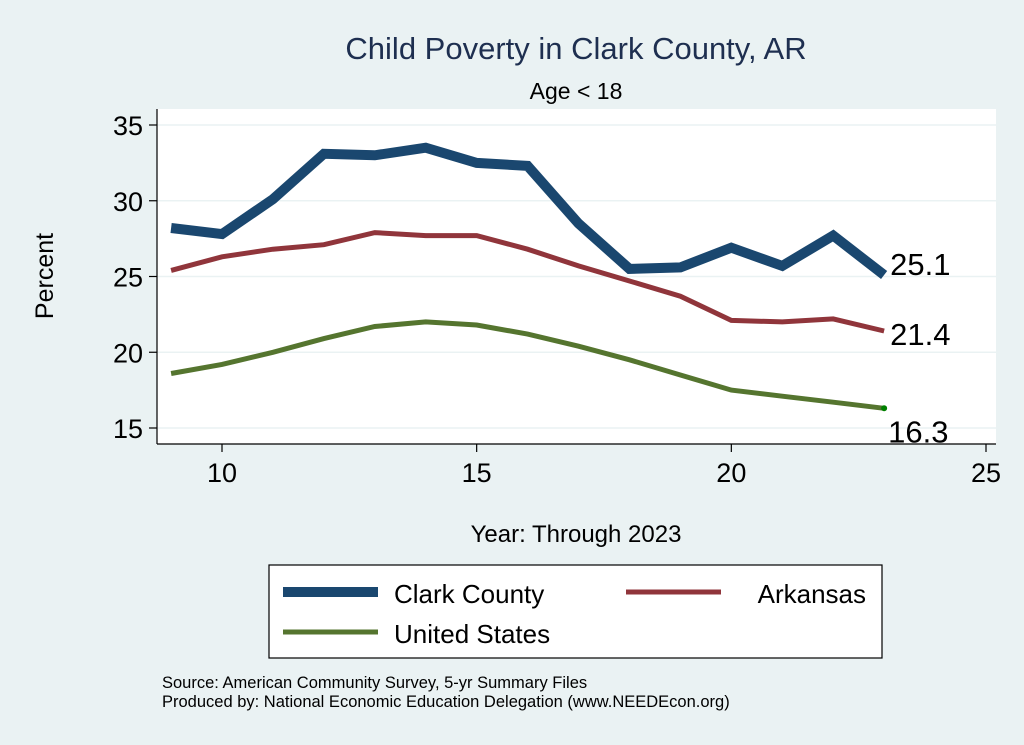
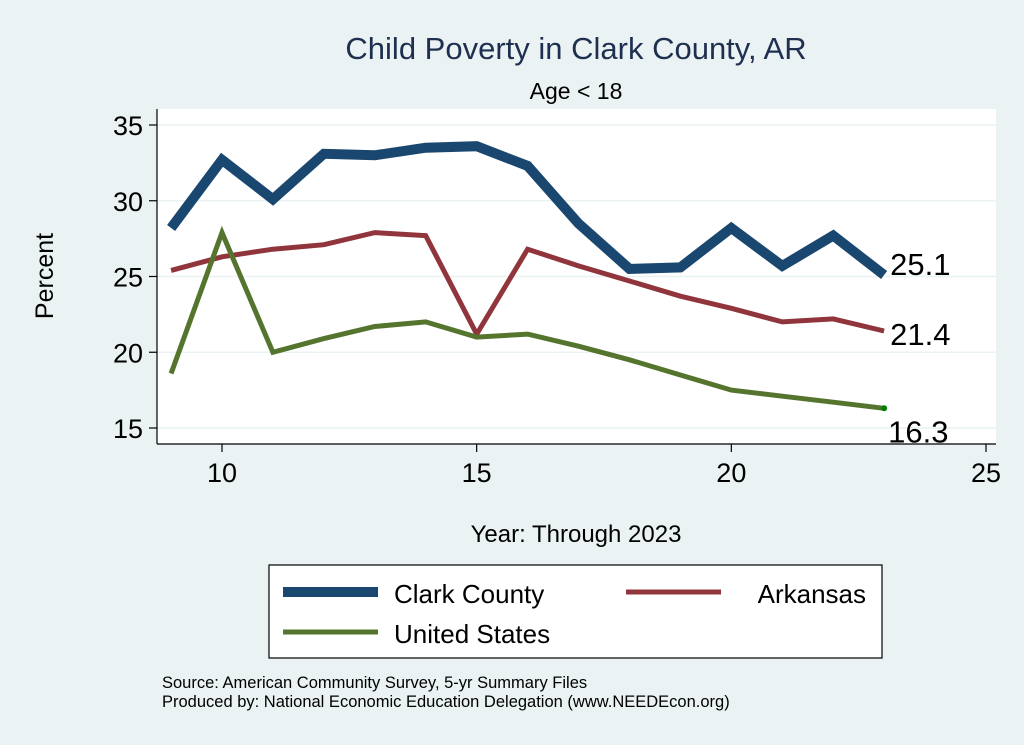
Clark County/10: 27.8 -> 32.7
United States/10: 19.2 -> 27.9
Clark County/15: 32.5 -> 33.6
Arkansas/15: 27.7 -> 21.2
United States/15: 21.8 -> 21.0
Clark County/20: 26.9 -> 28.2
Arkansas/20: 22.1 -> 22.9
